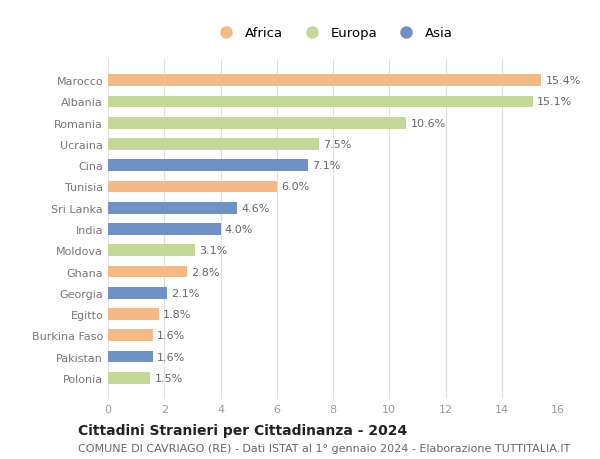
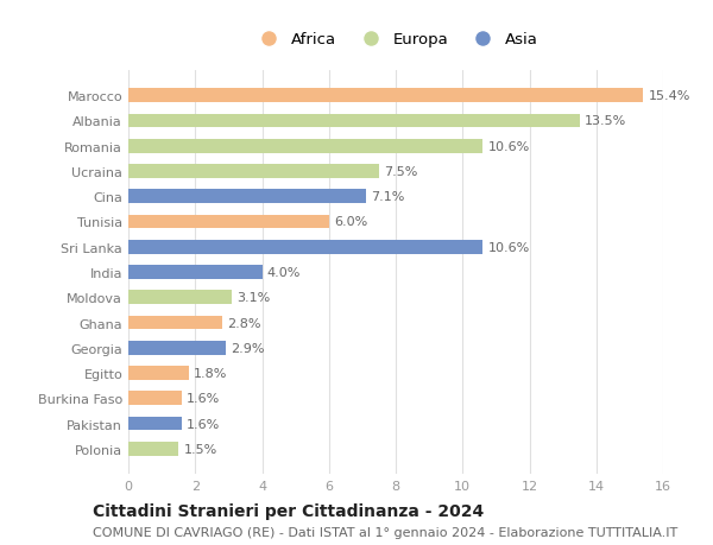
Albania: 15.1% -> 13.5%
Sri Lanka: 4.6% -> 10.6%
Georgia: 2.1% -> 2.9%
